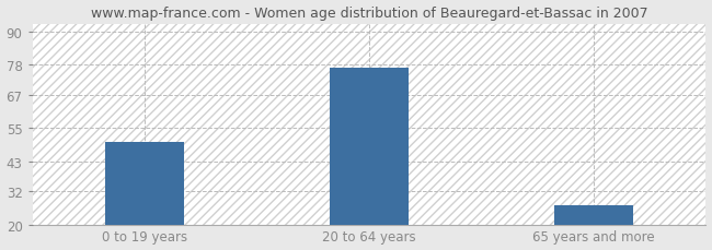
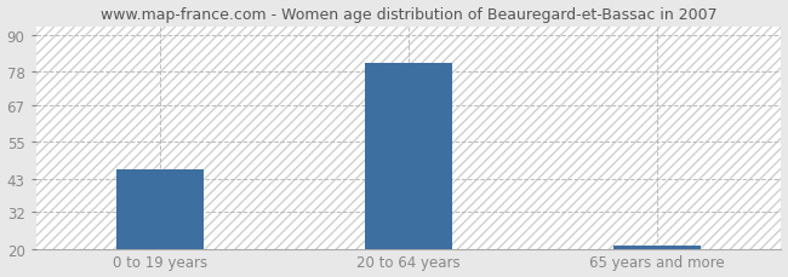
0 to 19 years: 50 -> 46
20 to 64 years: 77 -> 81
65 years and more: 27 -> 21
